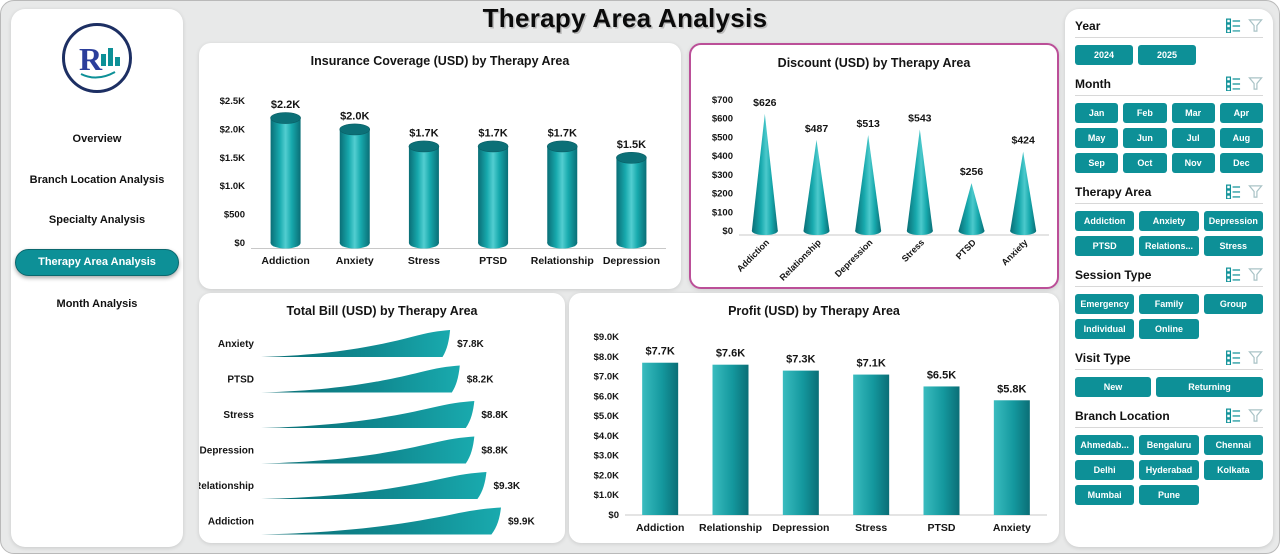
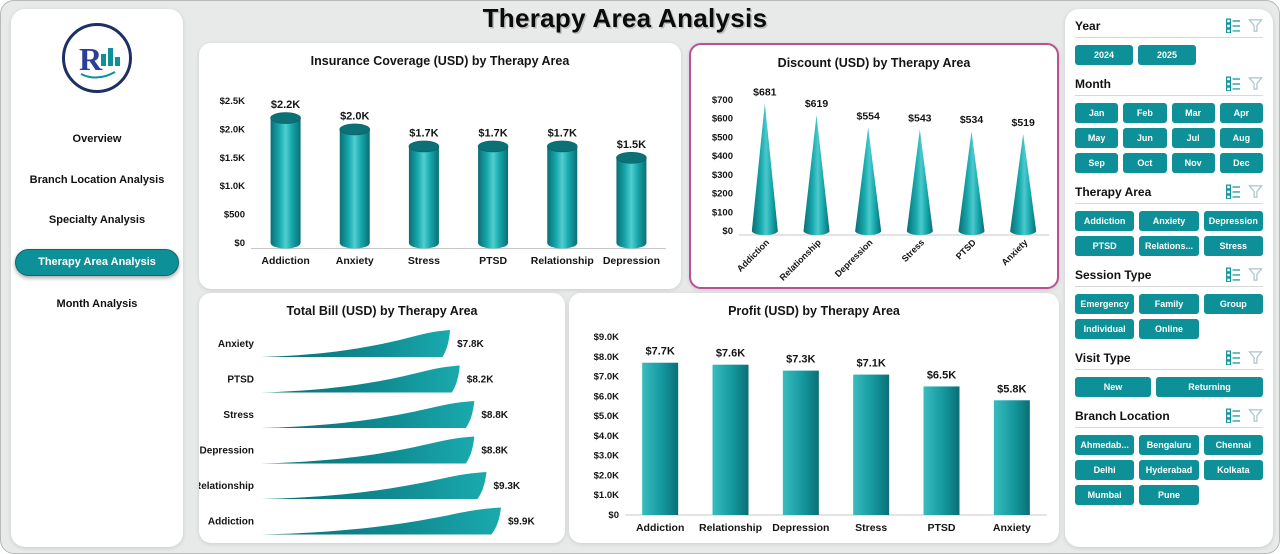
Discount (USD) by Therapy Area/Addiction: $626 -> $681
Discount (USD) by Therapy Area/Relationship: $487 -> $619
Discount (USD) by Therapy Area/Depression: $513 -> $554
Discount (USD) by Therapy Area/PTSD: $256 -> $534
Discount (USD) by Therapy Area/Anxiety: $424 -> $519
